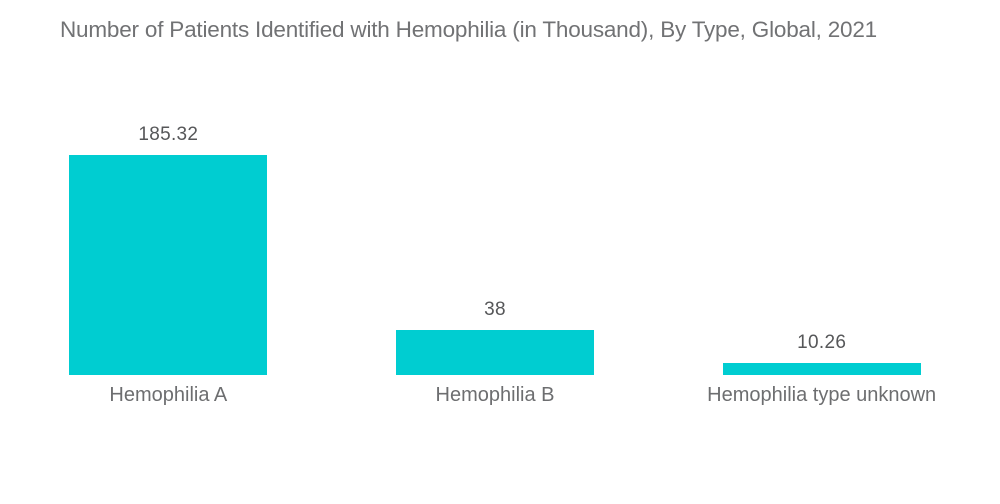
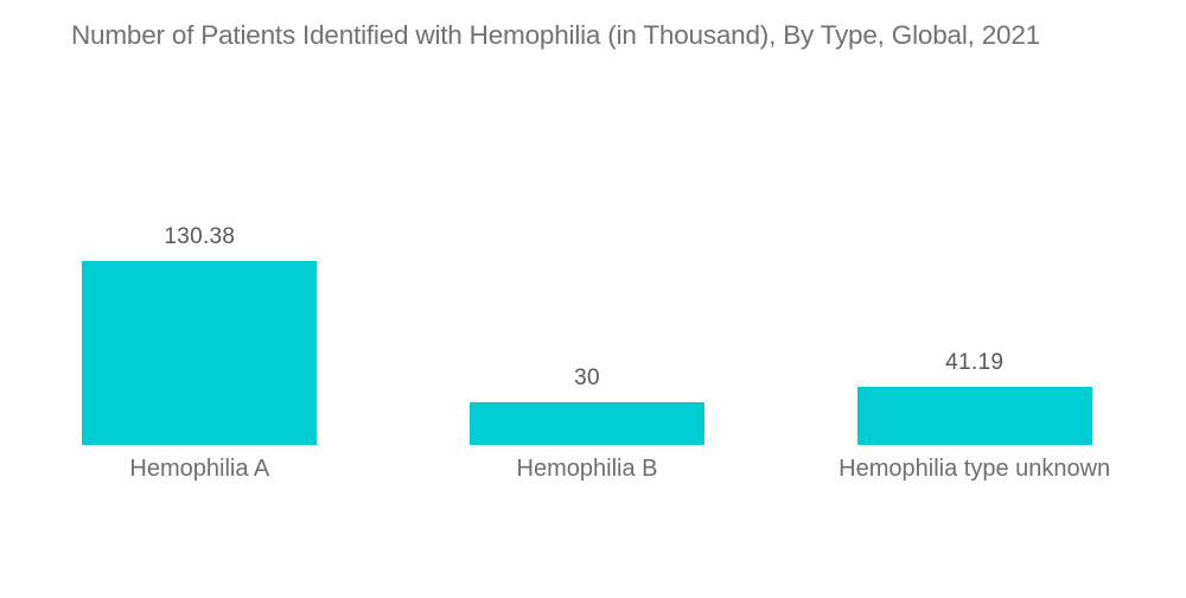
Hemophilia A: 185.32 -> 130.38
Hemophilia B: 38 -> 30
Hemophilia type unknown: 10.26 -> 41.19
